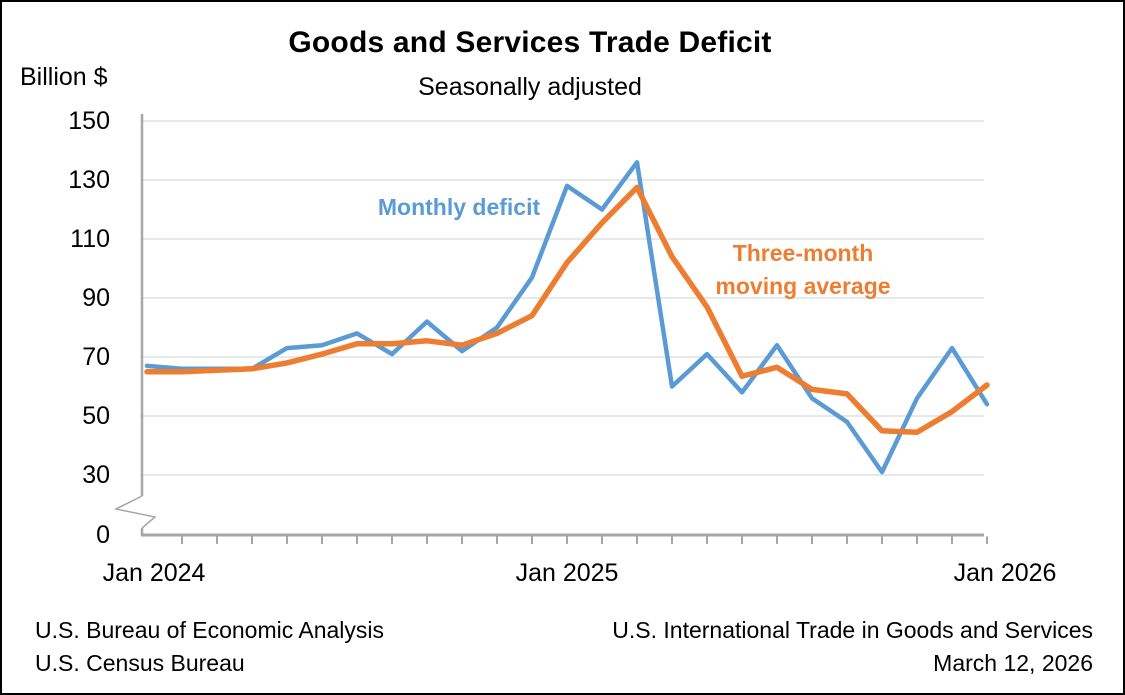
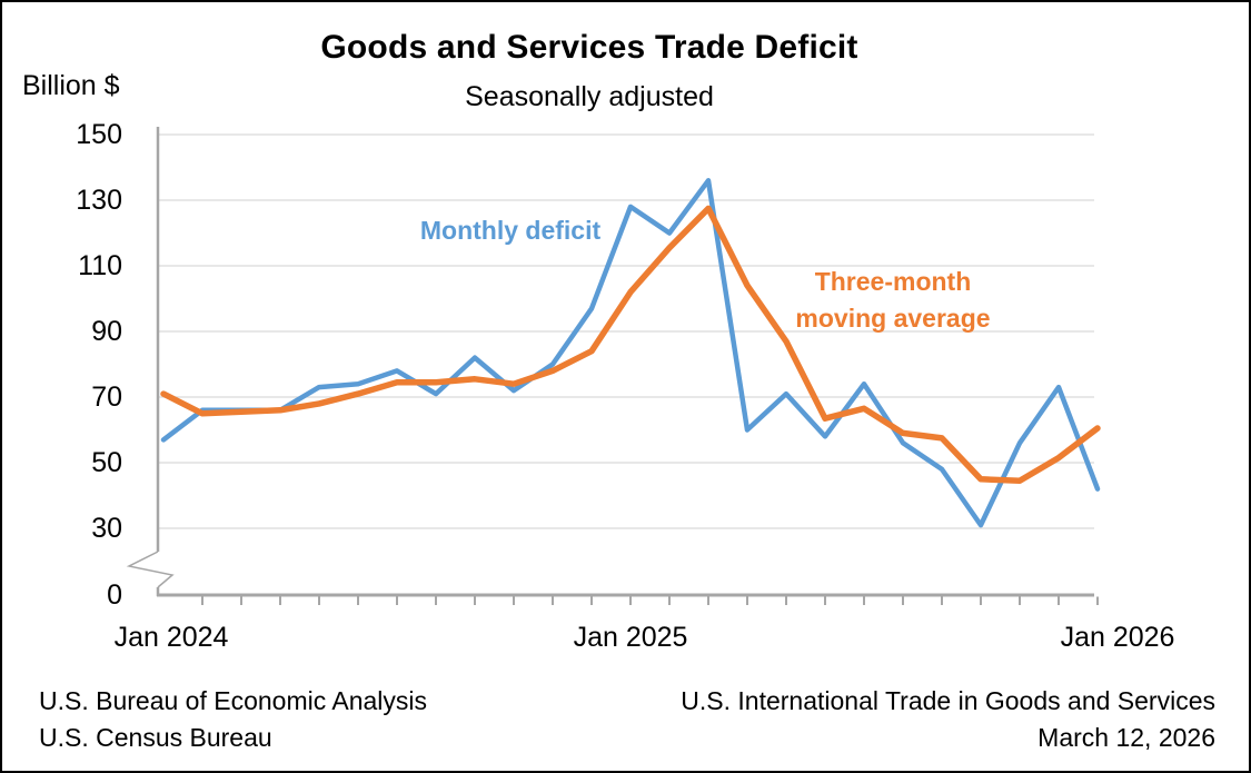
Monthly deficit/Jan 2024: 67 -> 57
Three-month moving average/Jan 2024: 65 -> 71
Monthly deficit/Jan 2026: 54 -> 42
